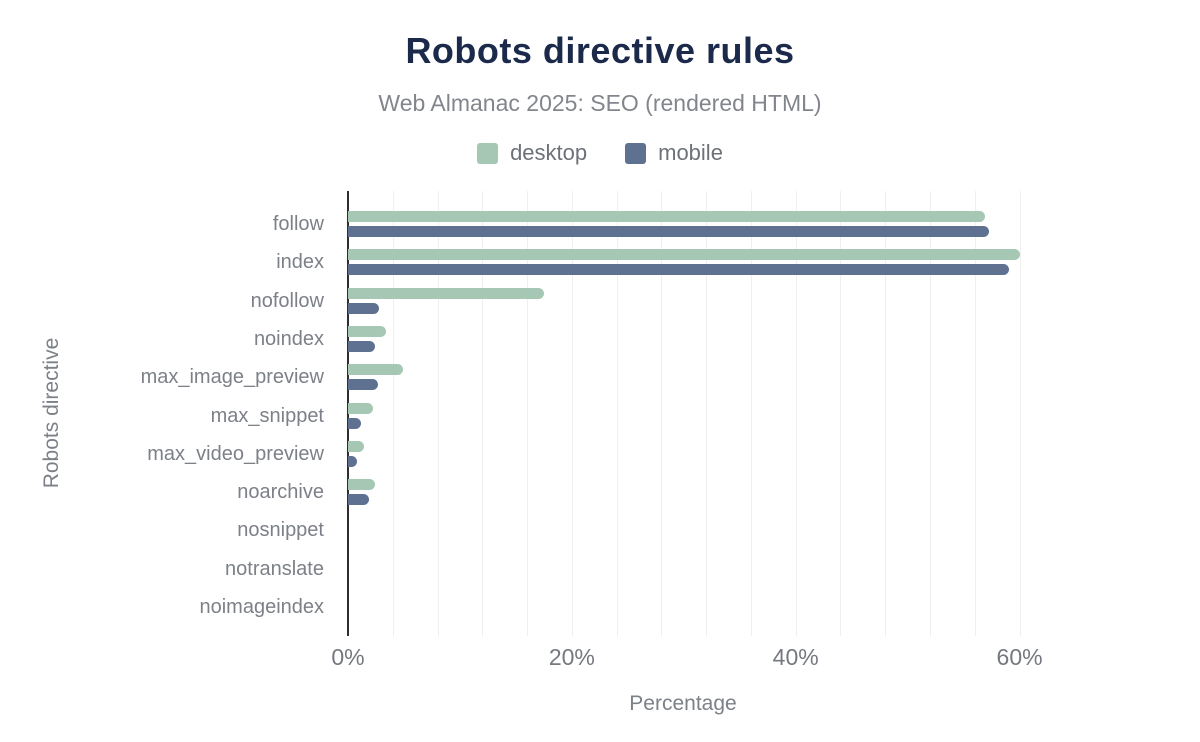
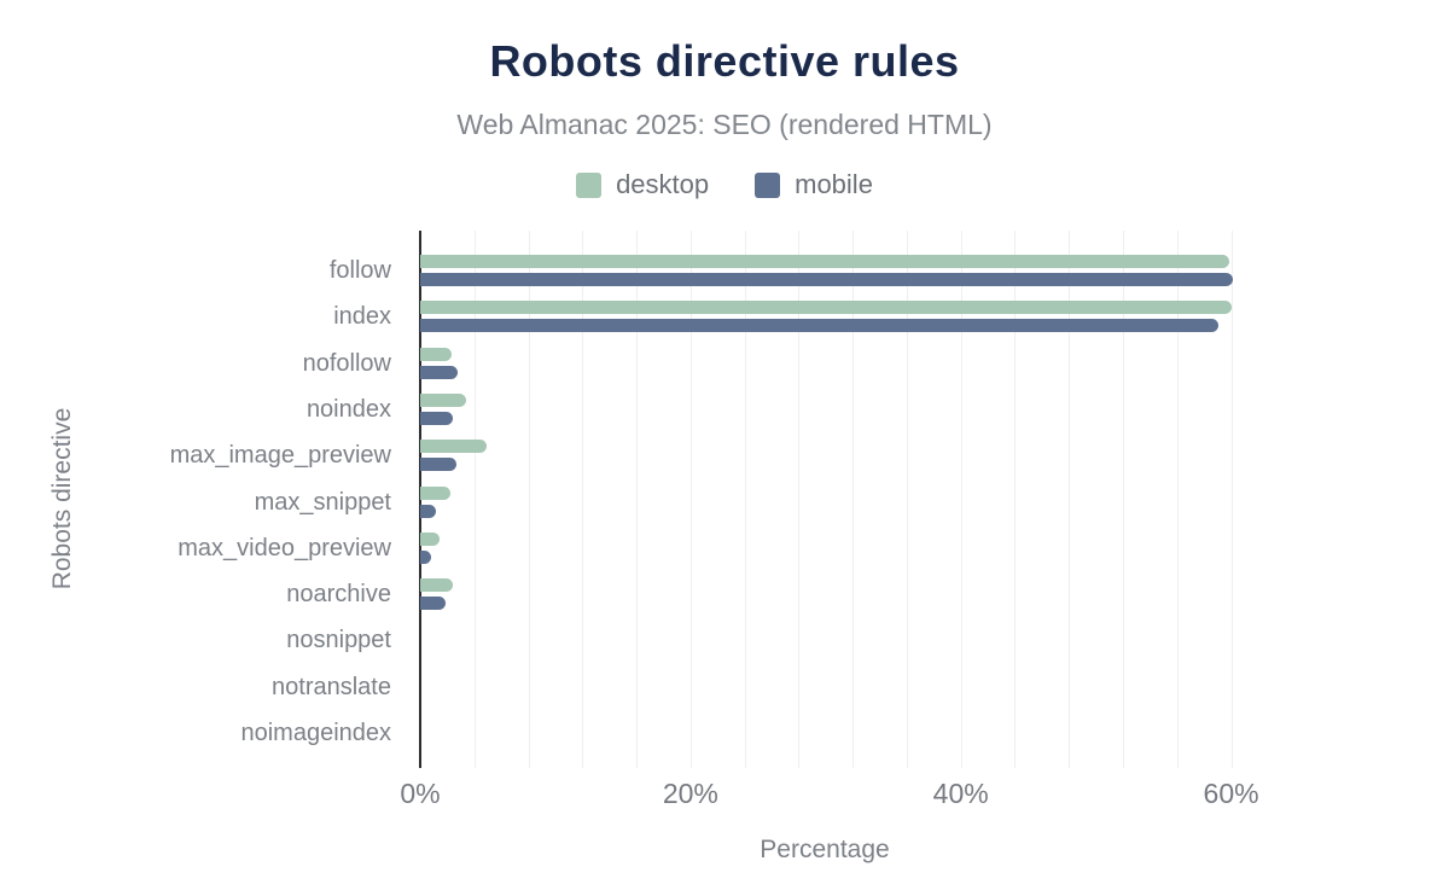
desktop/follow: 56.9% -> 59.9%
mobile/follow: 57.3% -> 60.1%
desktop/nofollow: 17.5% -> 2.3%
